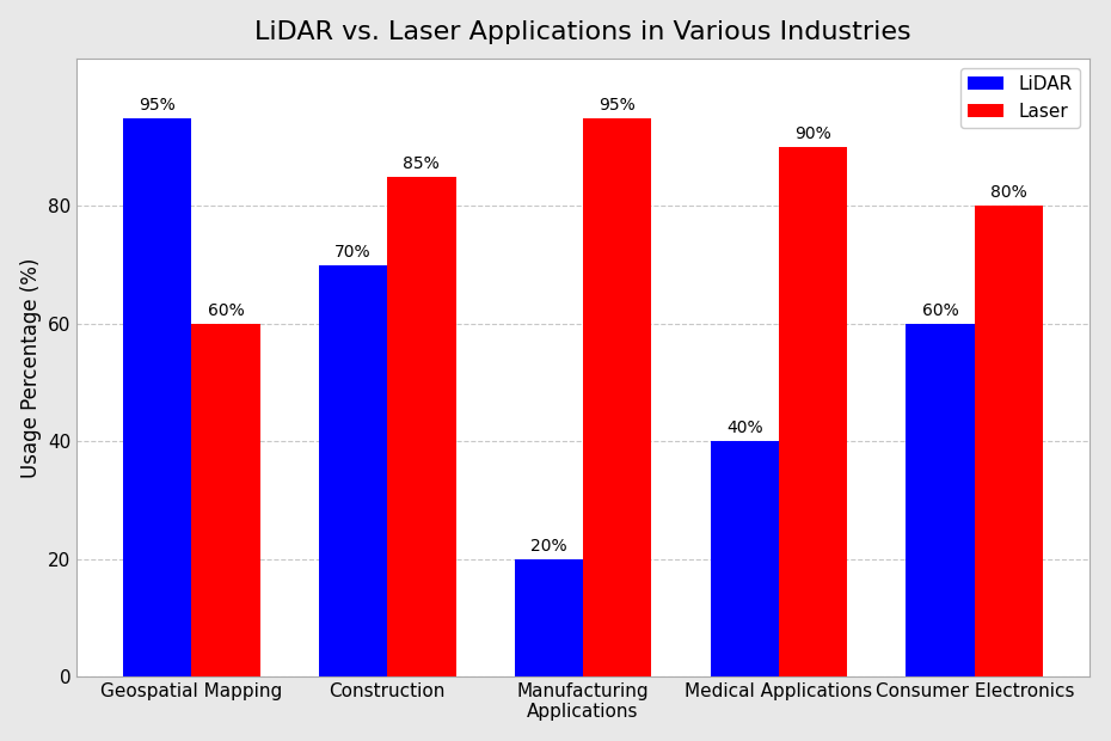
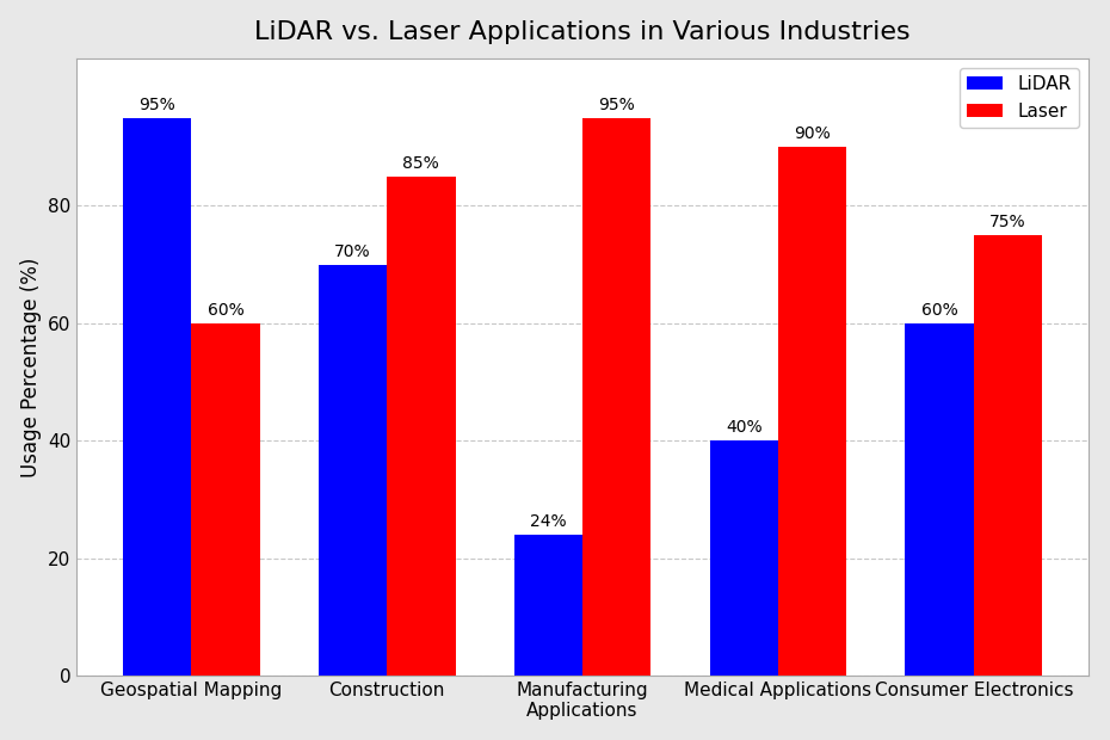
LiDAR/Manufacturing Applications: 20% -> 24%
Laser/Consumer Electronics: 80% -> 75%
